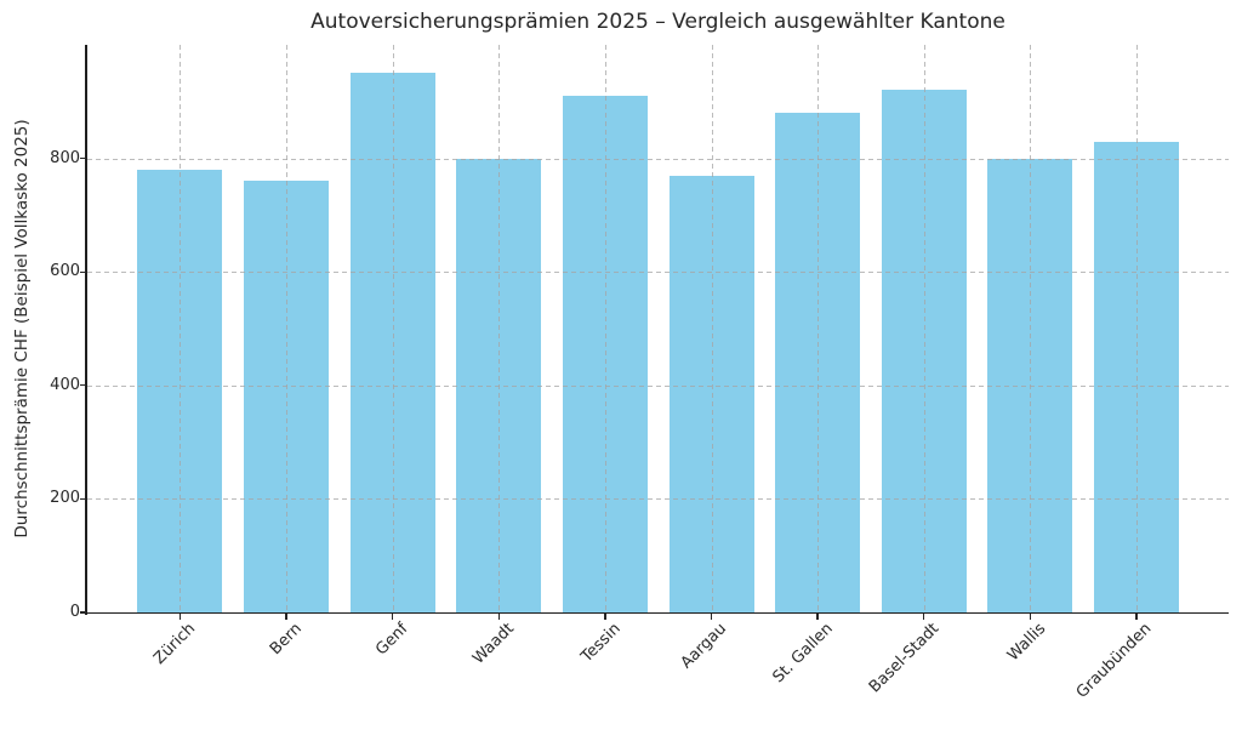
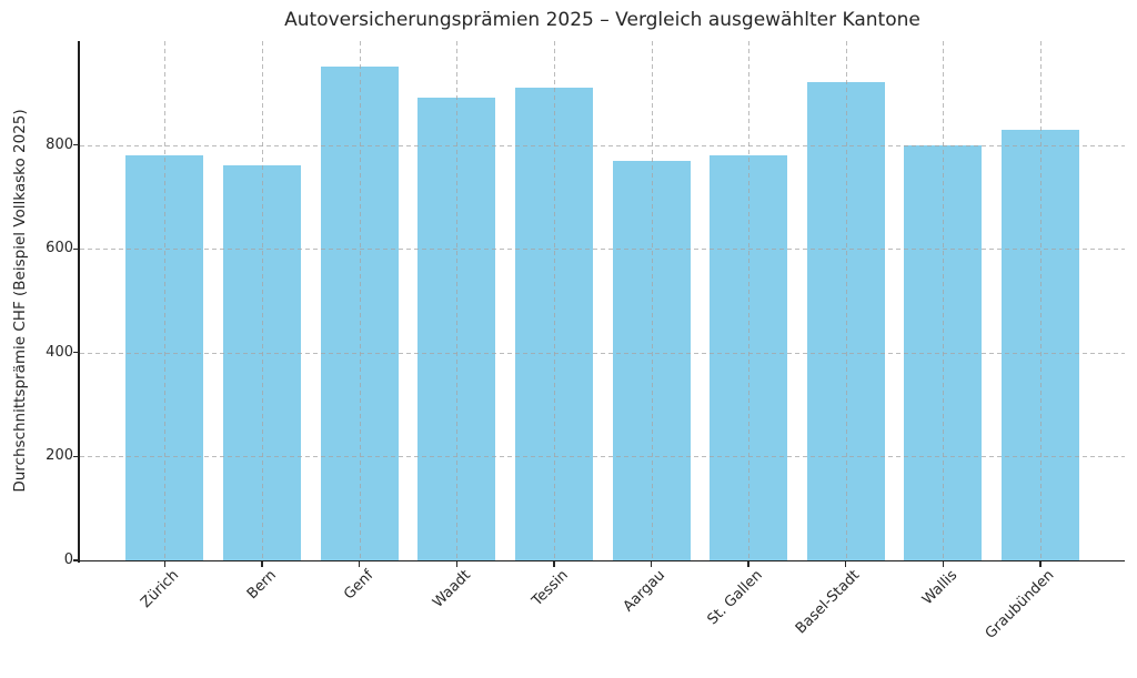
Waadt: 800 -> 890
St. Gallen: 880 -> 780
